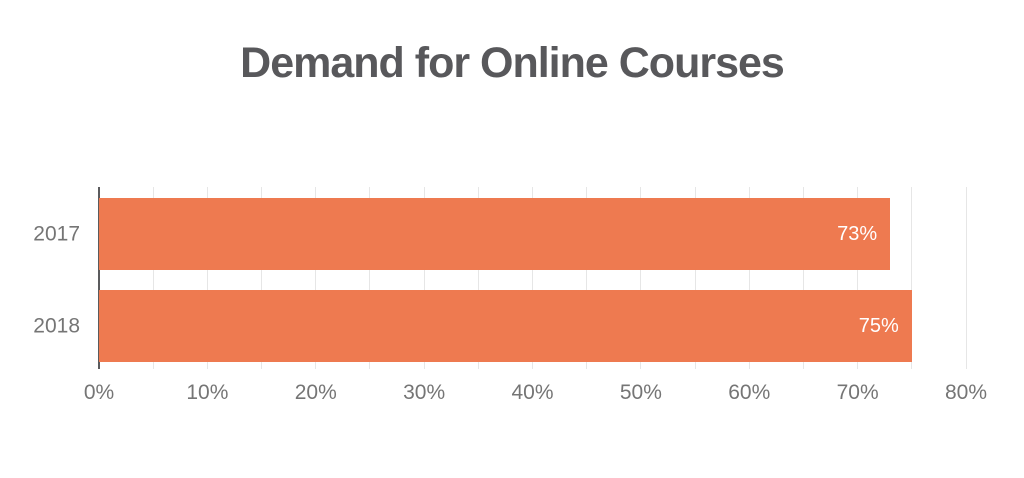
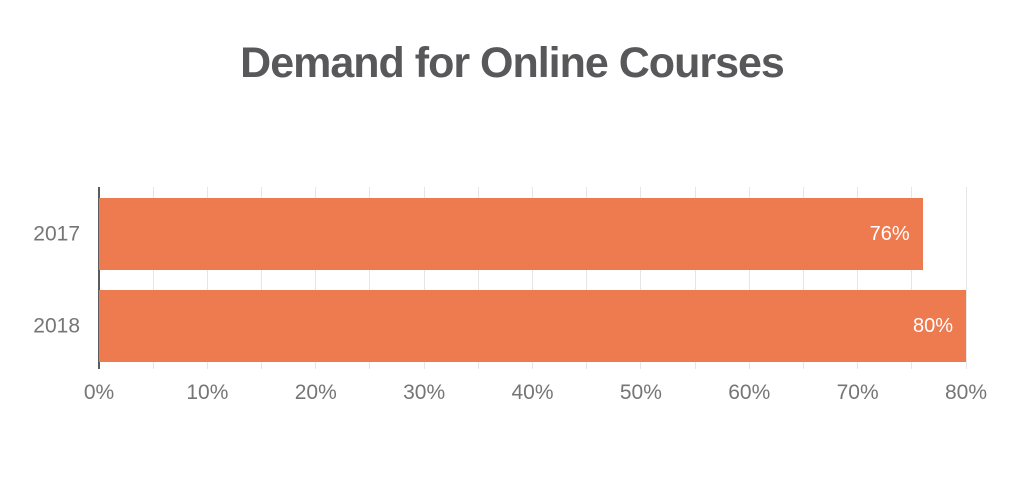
2017: 73% -> 76%
2018: 75% -> 80%
